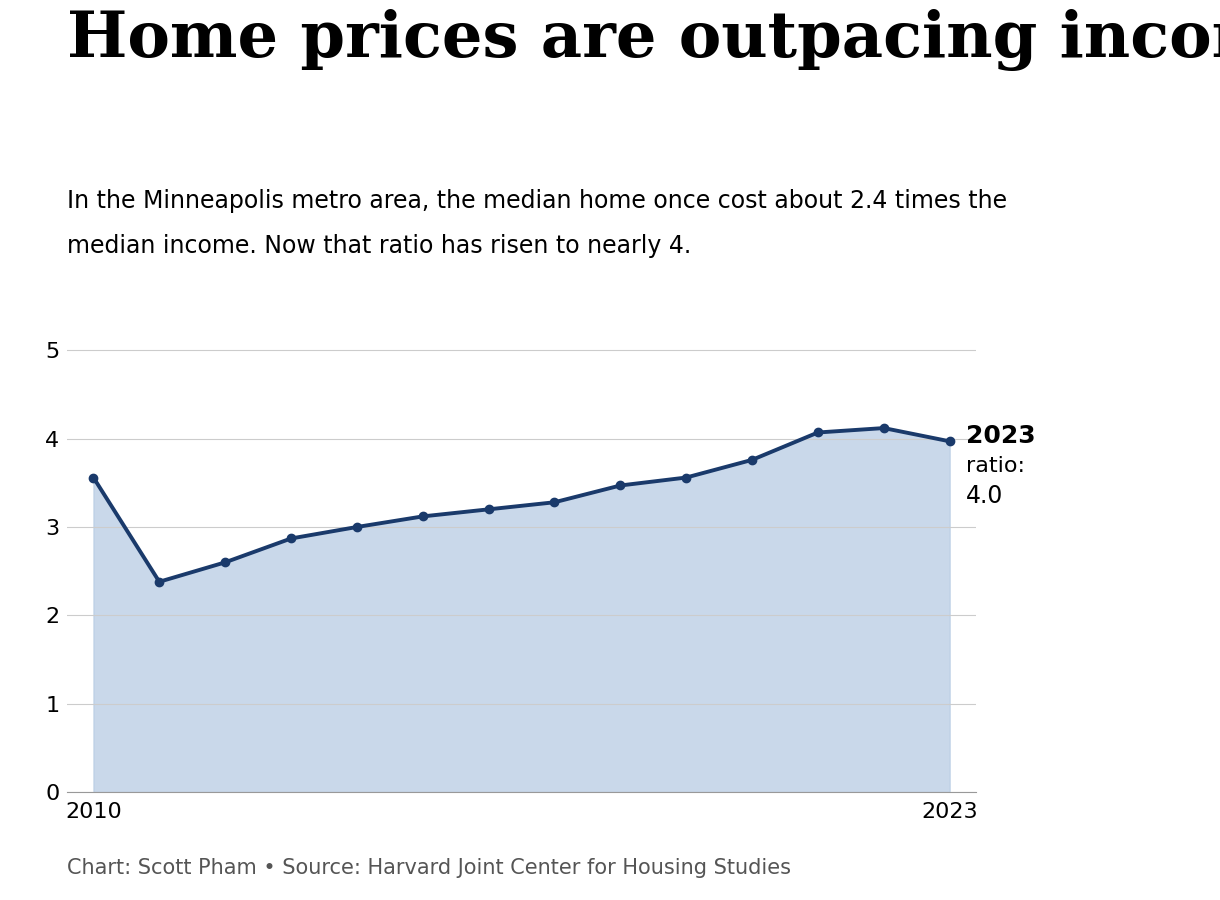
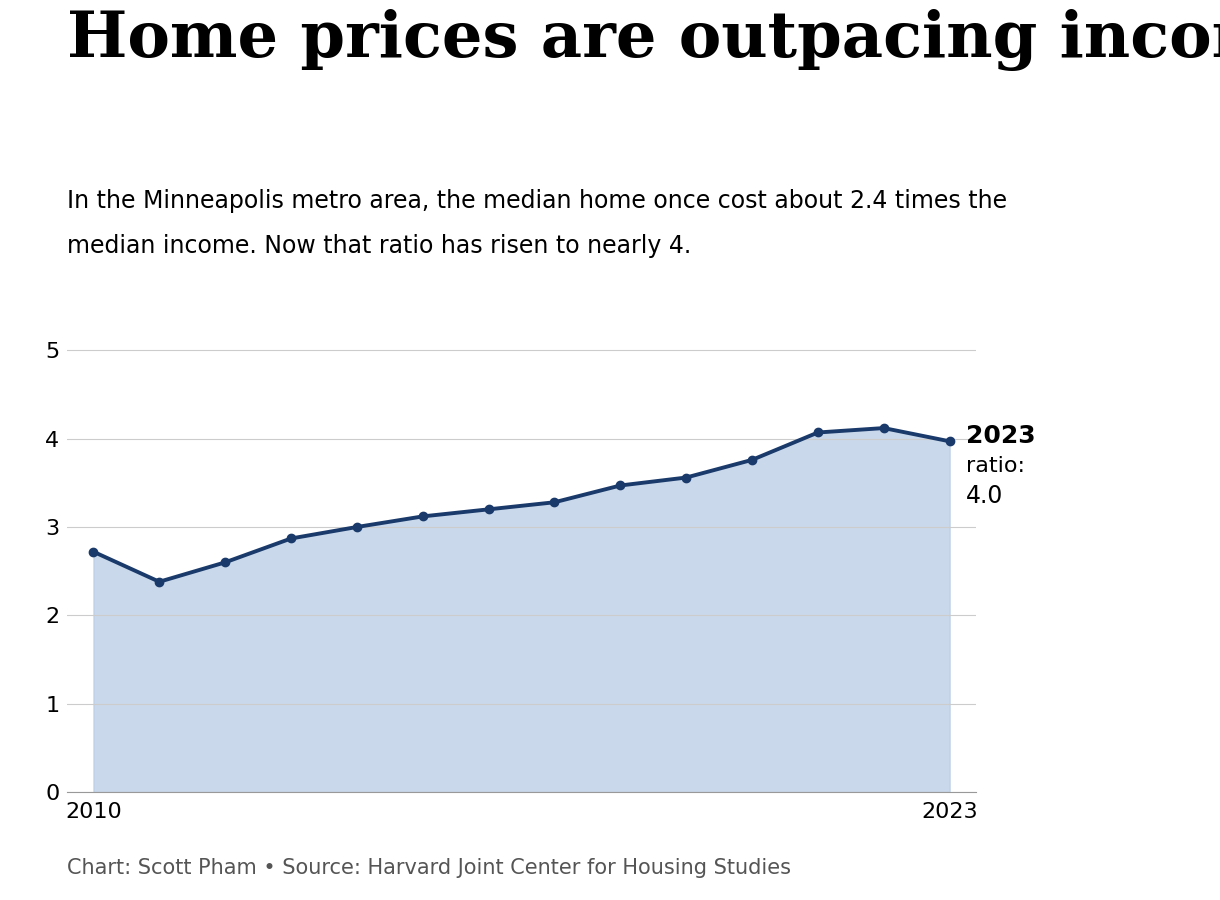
2010: 3.56 -> 2.72
